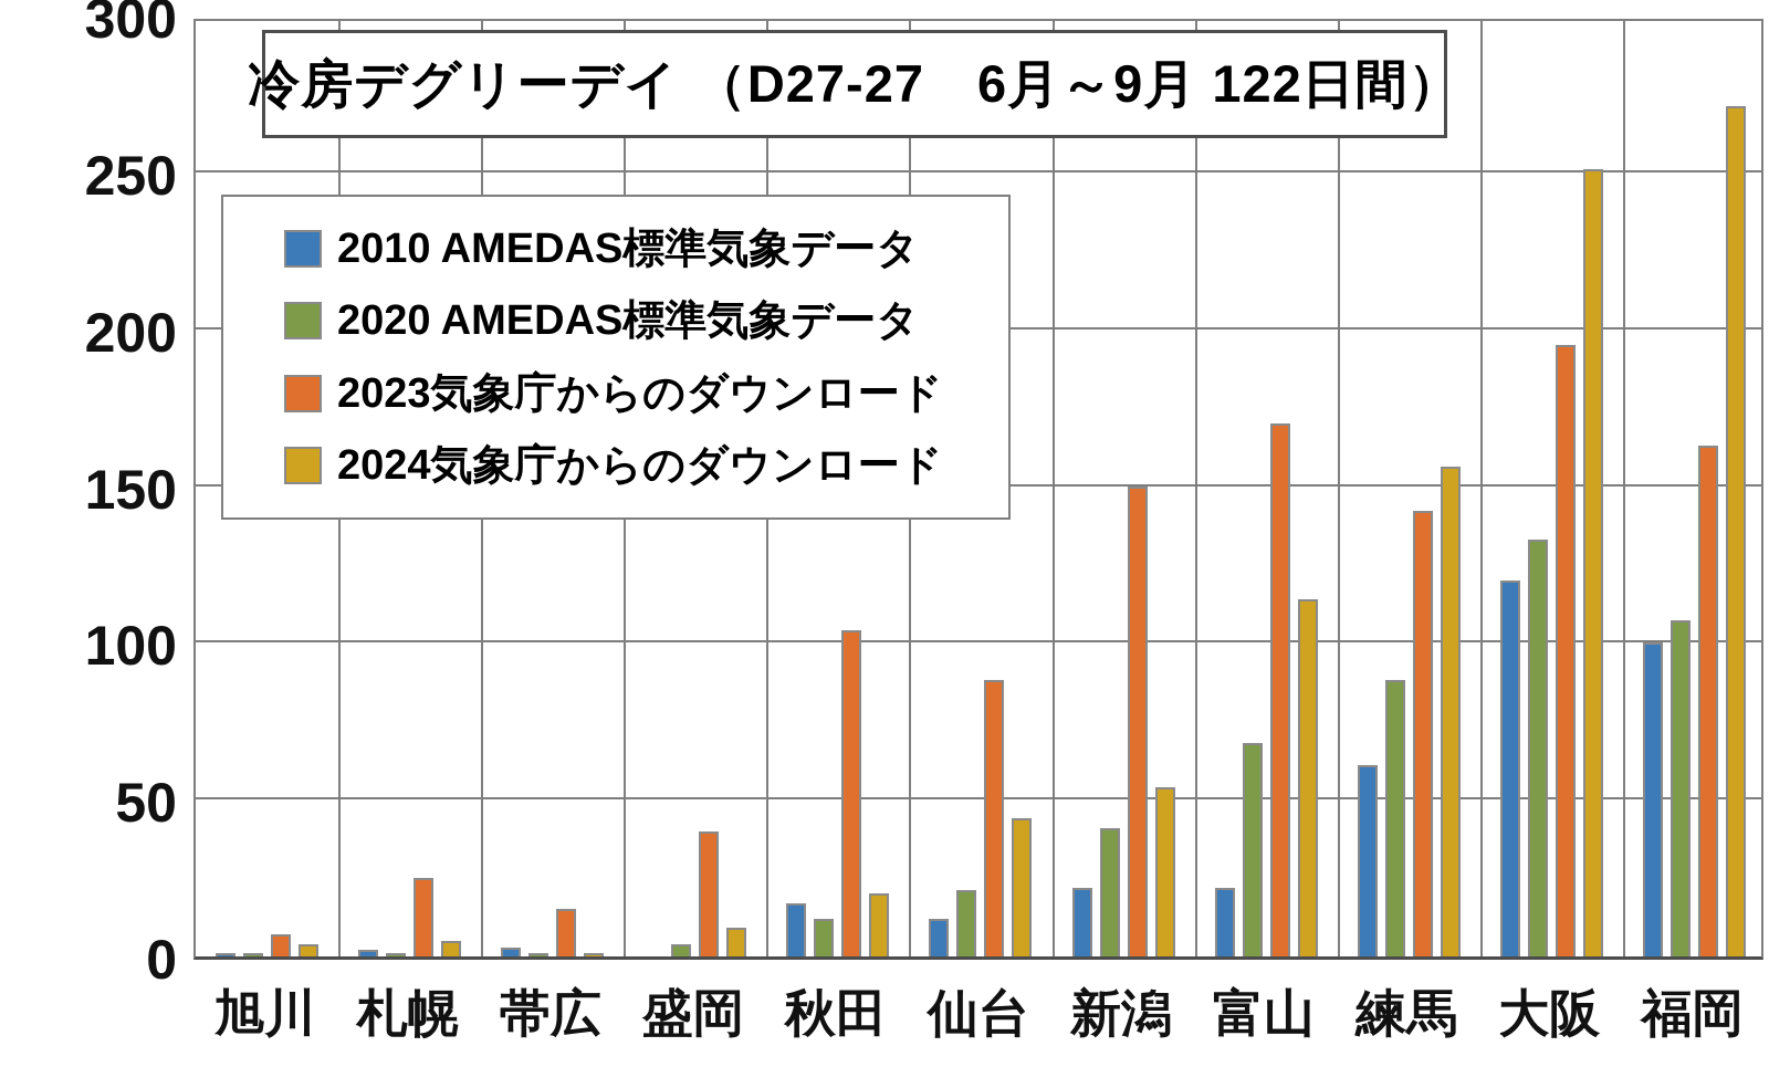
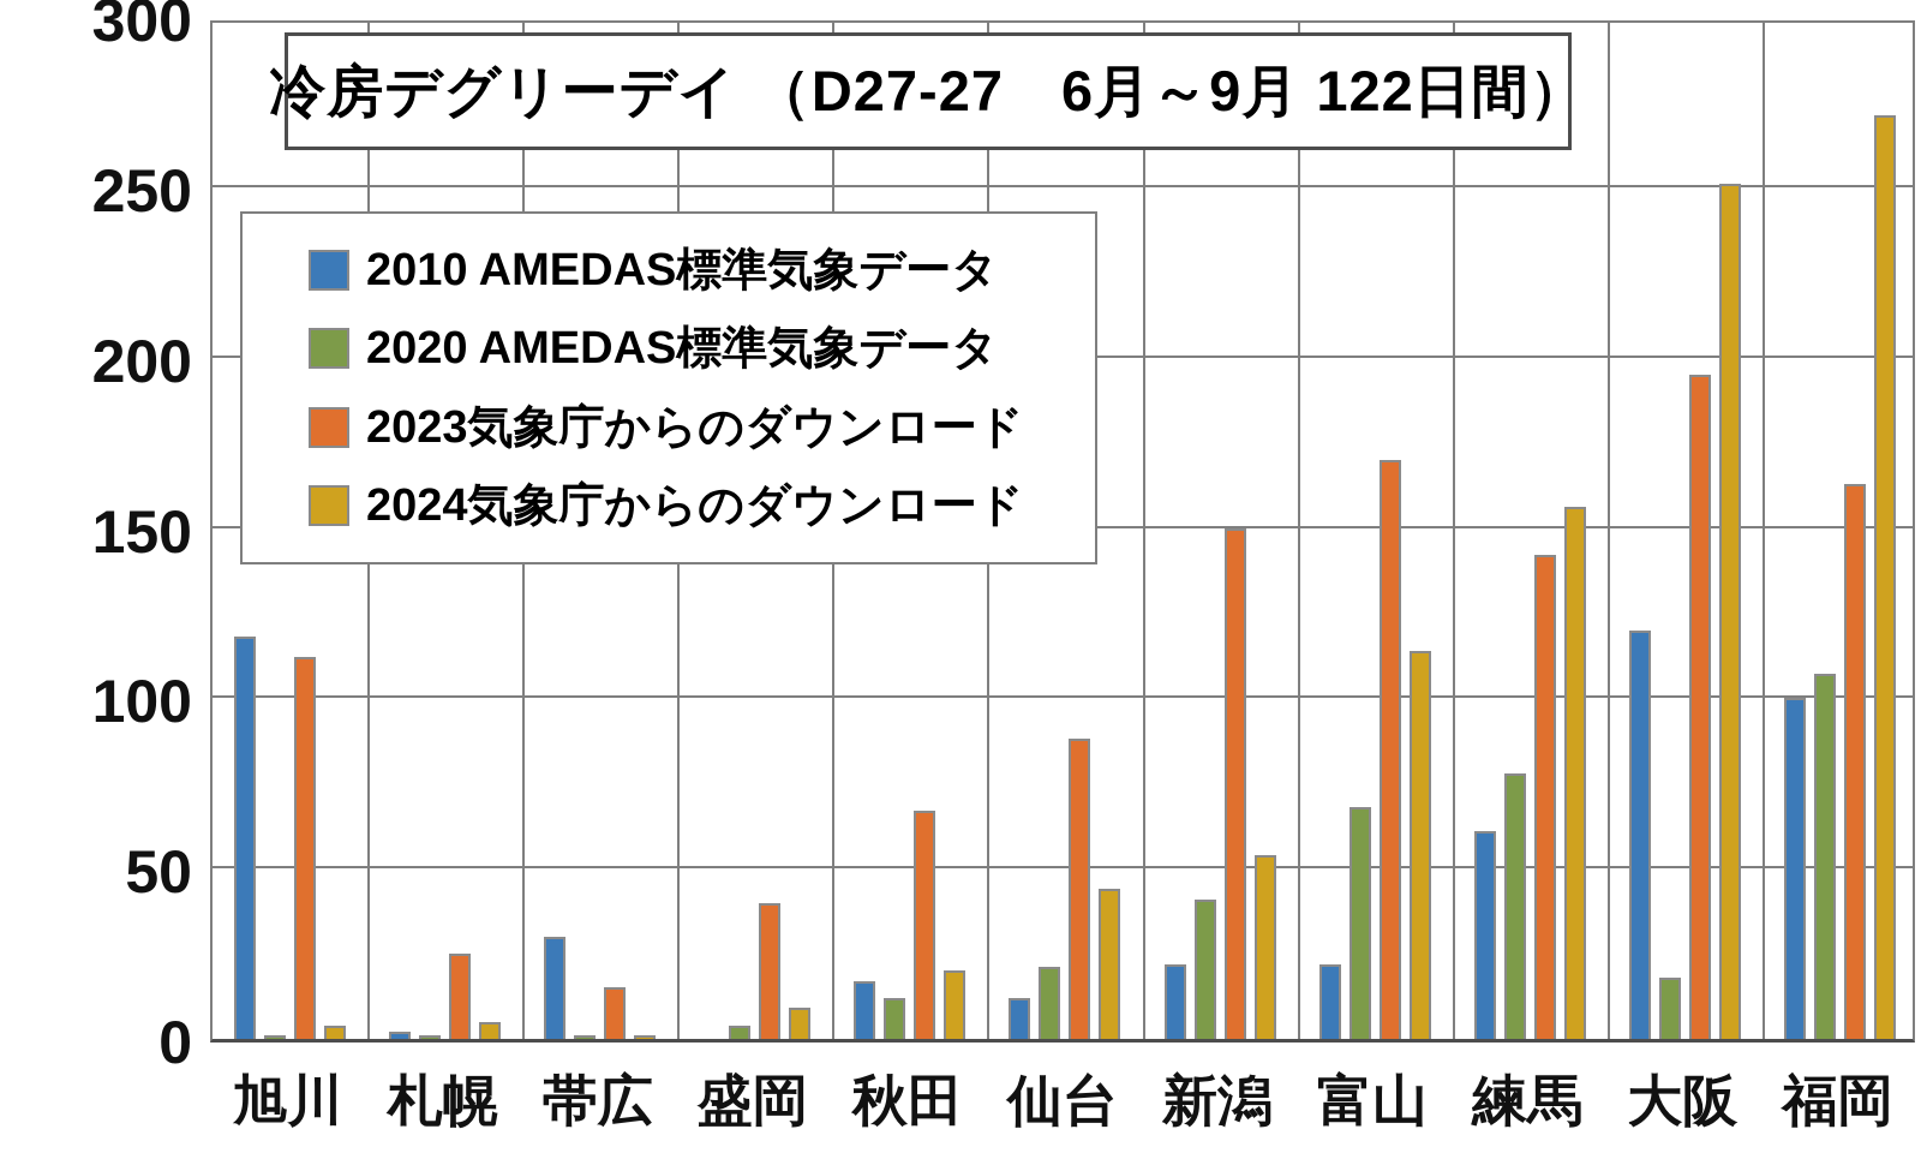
2010 AMEDAS標準気象データ/旭川: 1 -> 118
2023気象庁からのダウンロード/旭川: 7 -> 112
2010 AMEDAS標準気象データ/帯広: 3 -> 30
2023気象庁からのダウンロード/秋田: 104 -> 67
2020 AMEDAS標準気象データ/練馬: 88 -> 78
2020 AMEDAS標準気象データ/大阪: 133 -> 18
